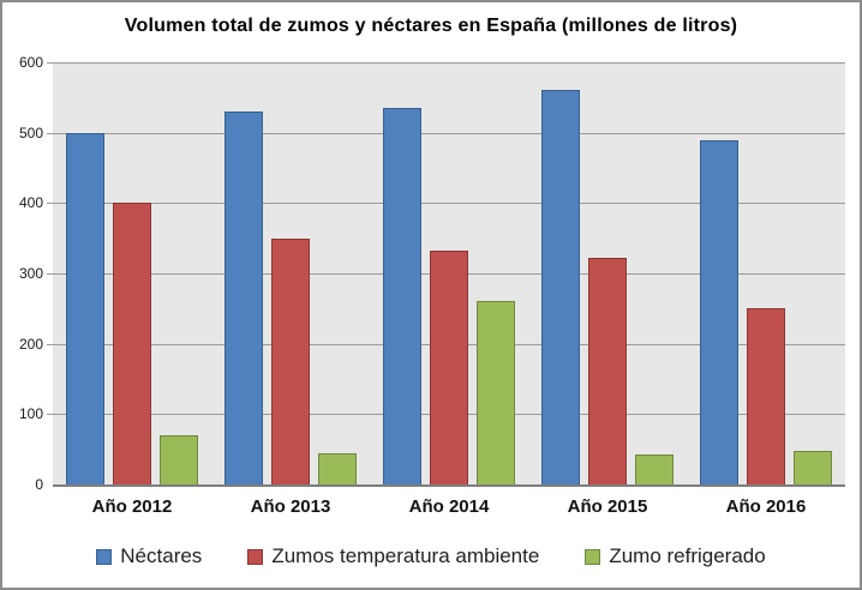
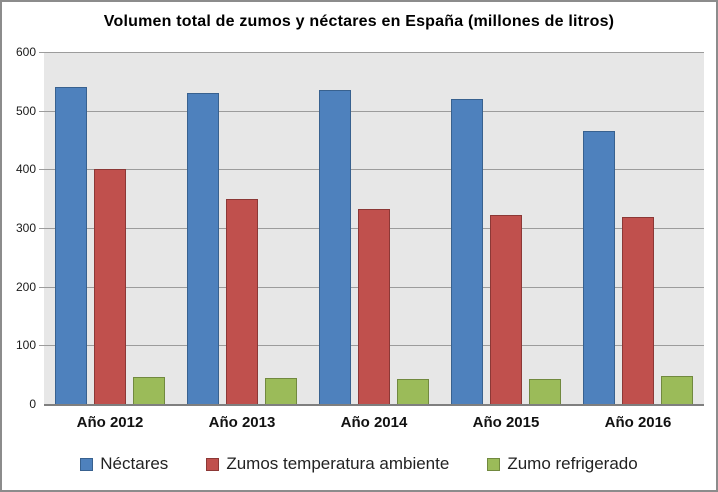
Néctares/Año 2012: 500 -> 540
Zumo refrigerado/Año 2012: 70 -> 50
Zumo refrigerado/Año 2014: 260 -> 40
Néctares/Año 2015: 560 -> 520
Néctares/Año 2016: 490 -> 460
Zumos temperatura ambiente/Año 2016: 250 -> 320
